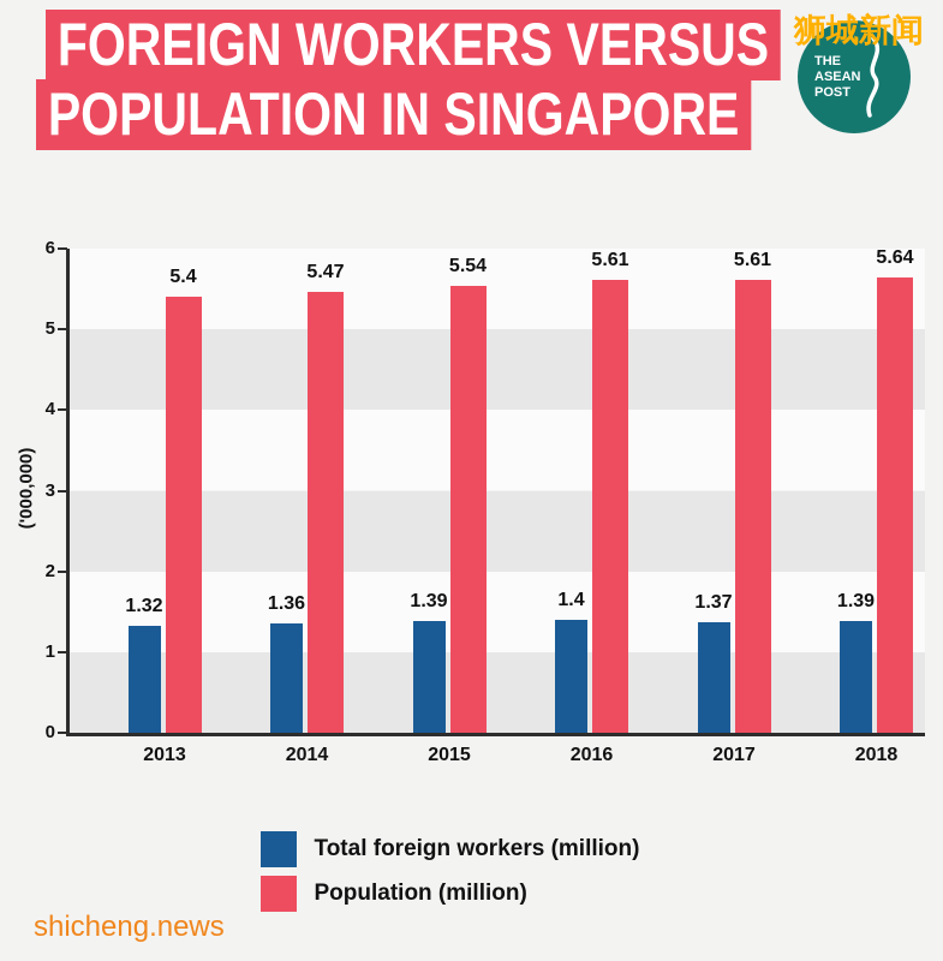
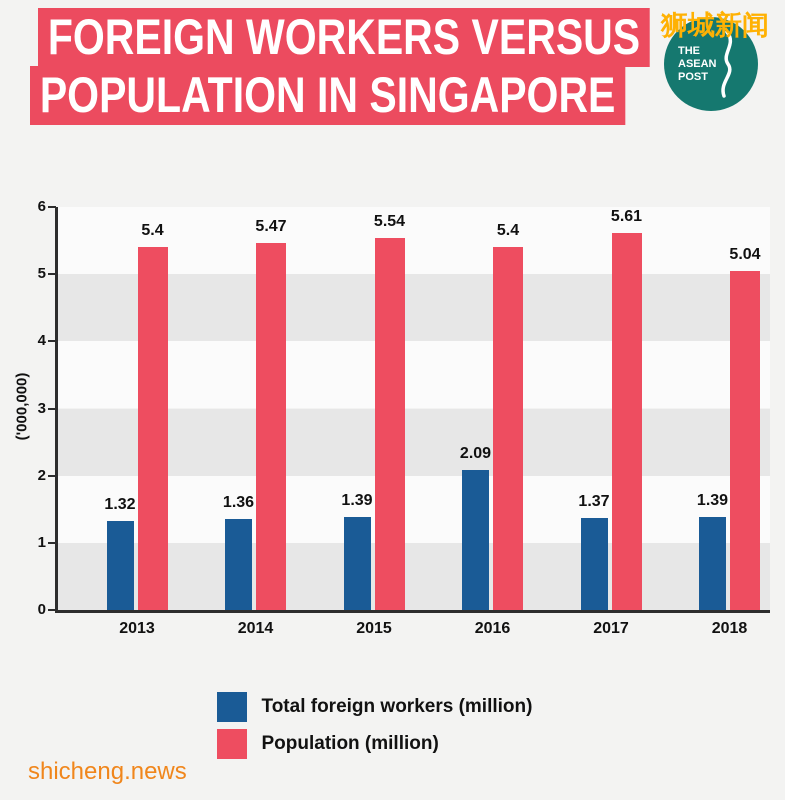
Total foreign workers (million)/2016: 1.4 -> 2.09
Population (million)/2016: 5.61 -> 5.4
Population (million)/2018: 5.64 -> 5.04
